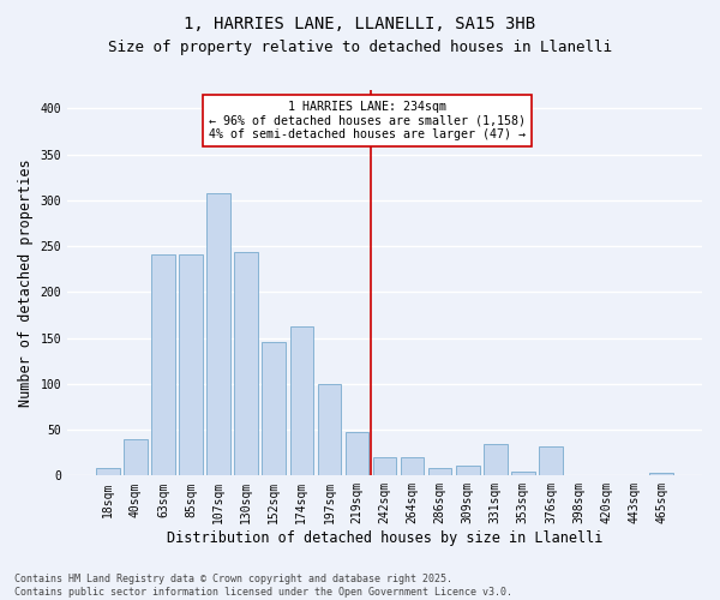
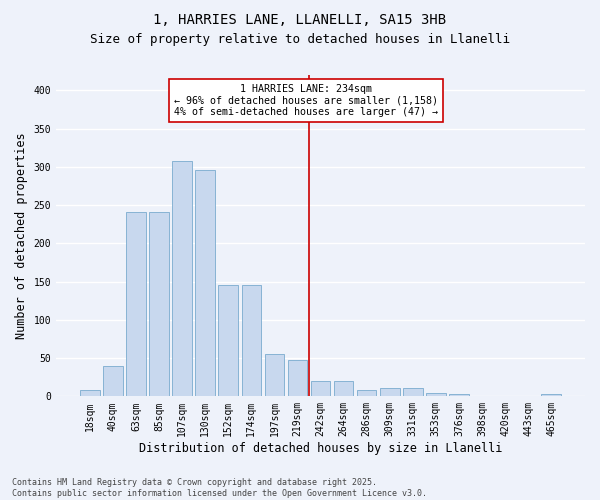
130sqm: 244 -> 296
174sqm: 162 -> 145
197sqm: 100 -> 55
331sqm: 34 -> 11
376sqm: 32 -> 3
